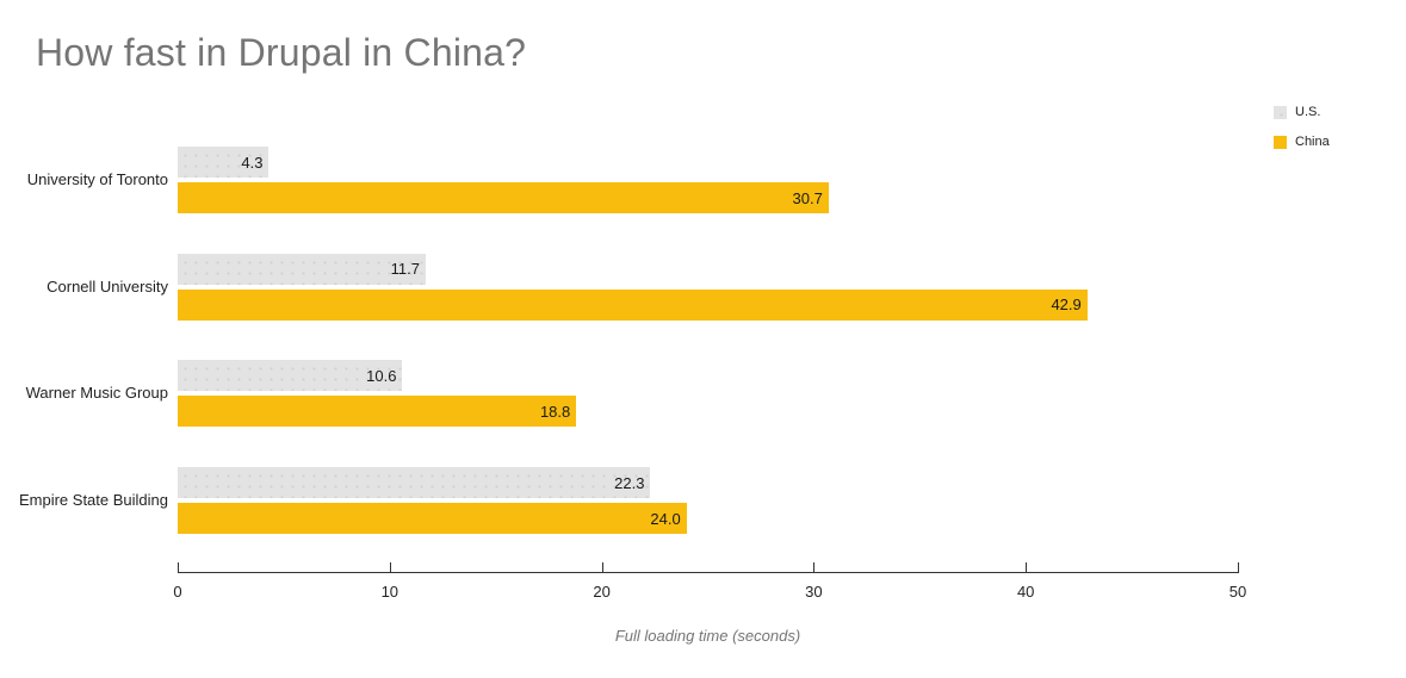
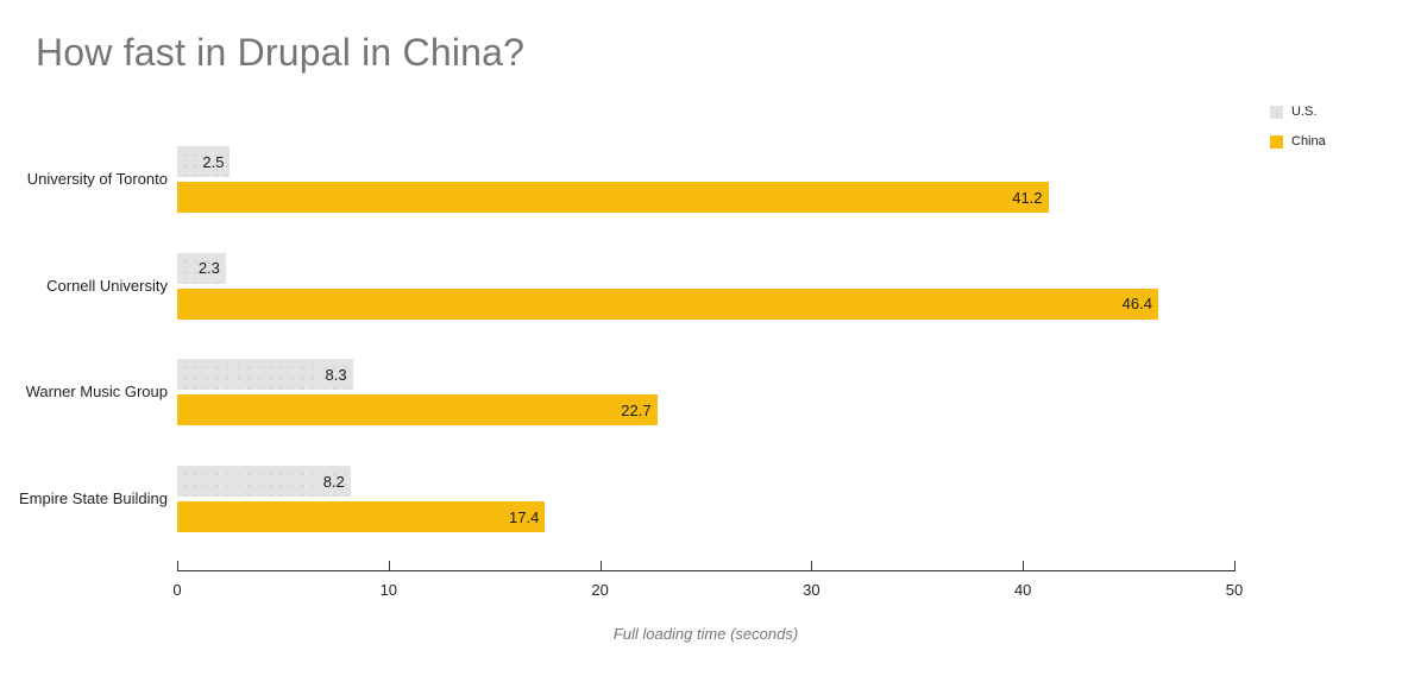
U.S./University of Toronto: 4.3 -> 2.5
China/University of Toronto: 30.7 -> 41.2
U.S./Cornell University: 11.7 -> 2.3
China/Cornell University: 42.9 -> 46.4
U.S./Warner Music Group: 10.6 -> 8.3
China/Warner Music Group: 18.8 -> 22.7
U.S./Empire State Building: 22.3 -> 8.2
China/Empire State Building: 24.0 -> 17.4
